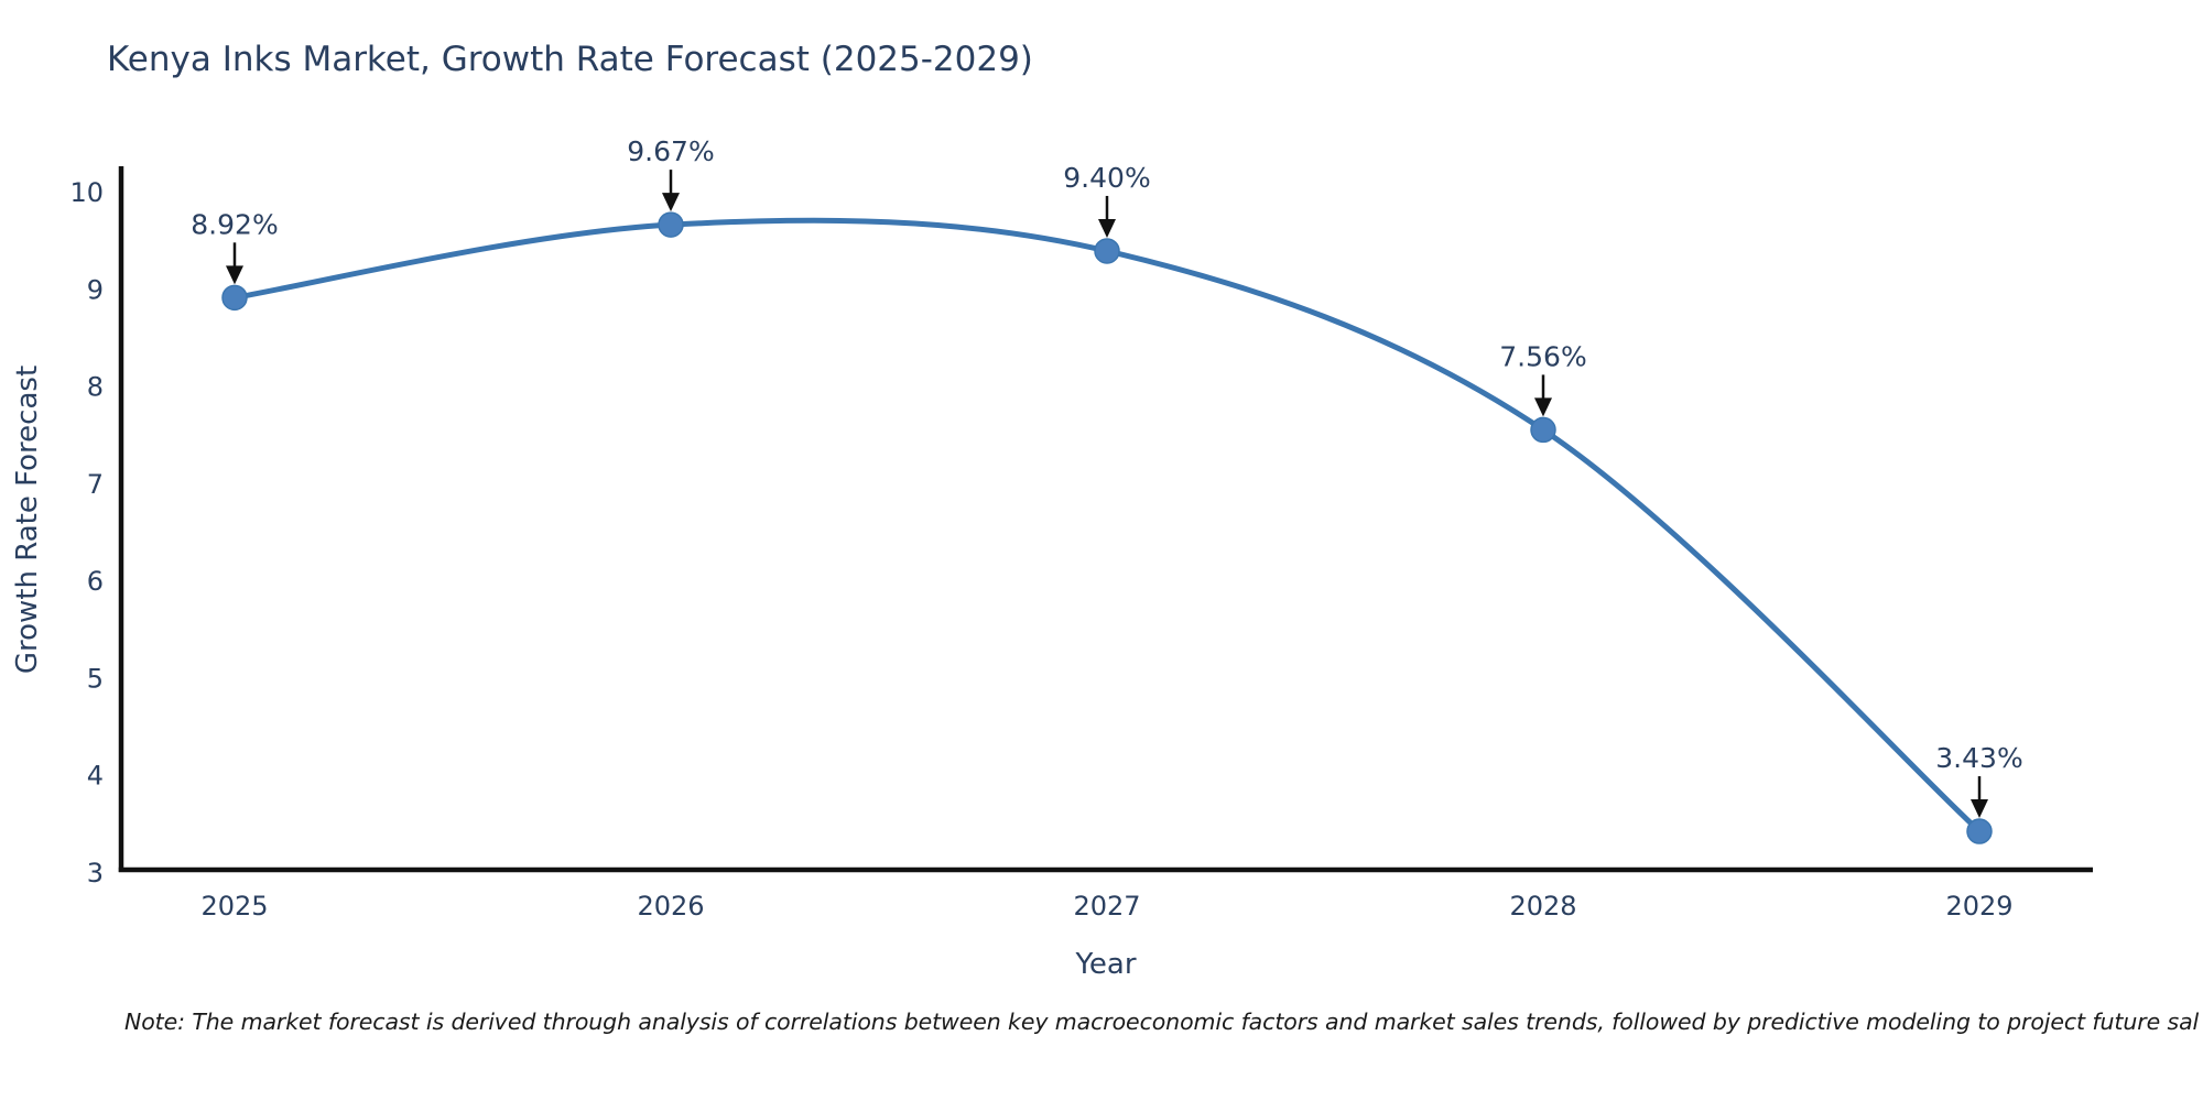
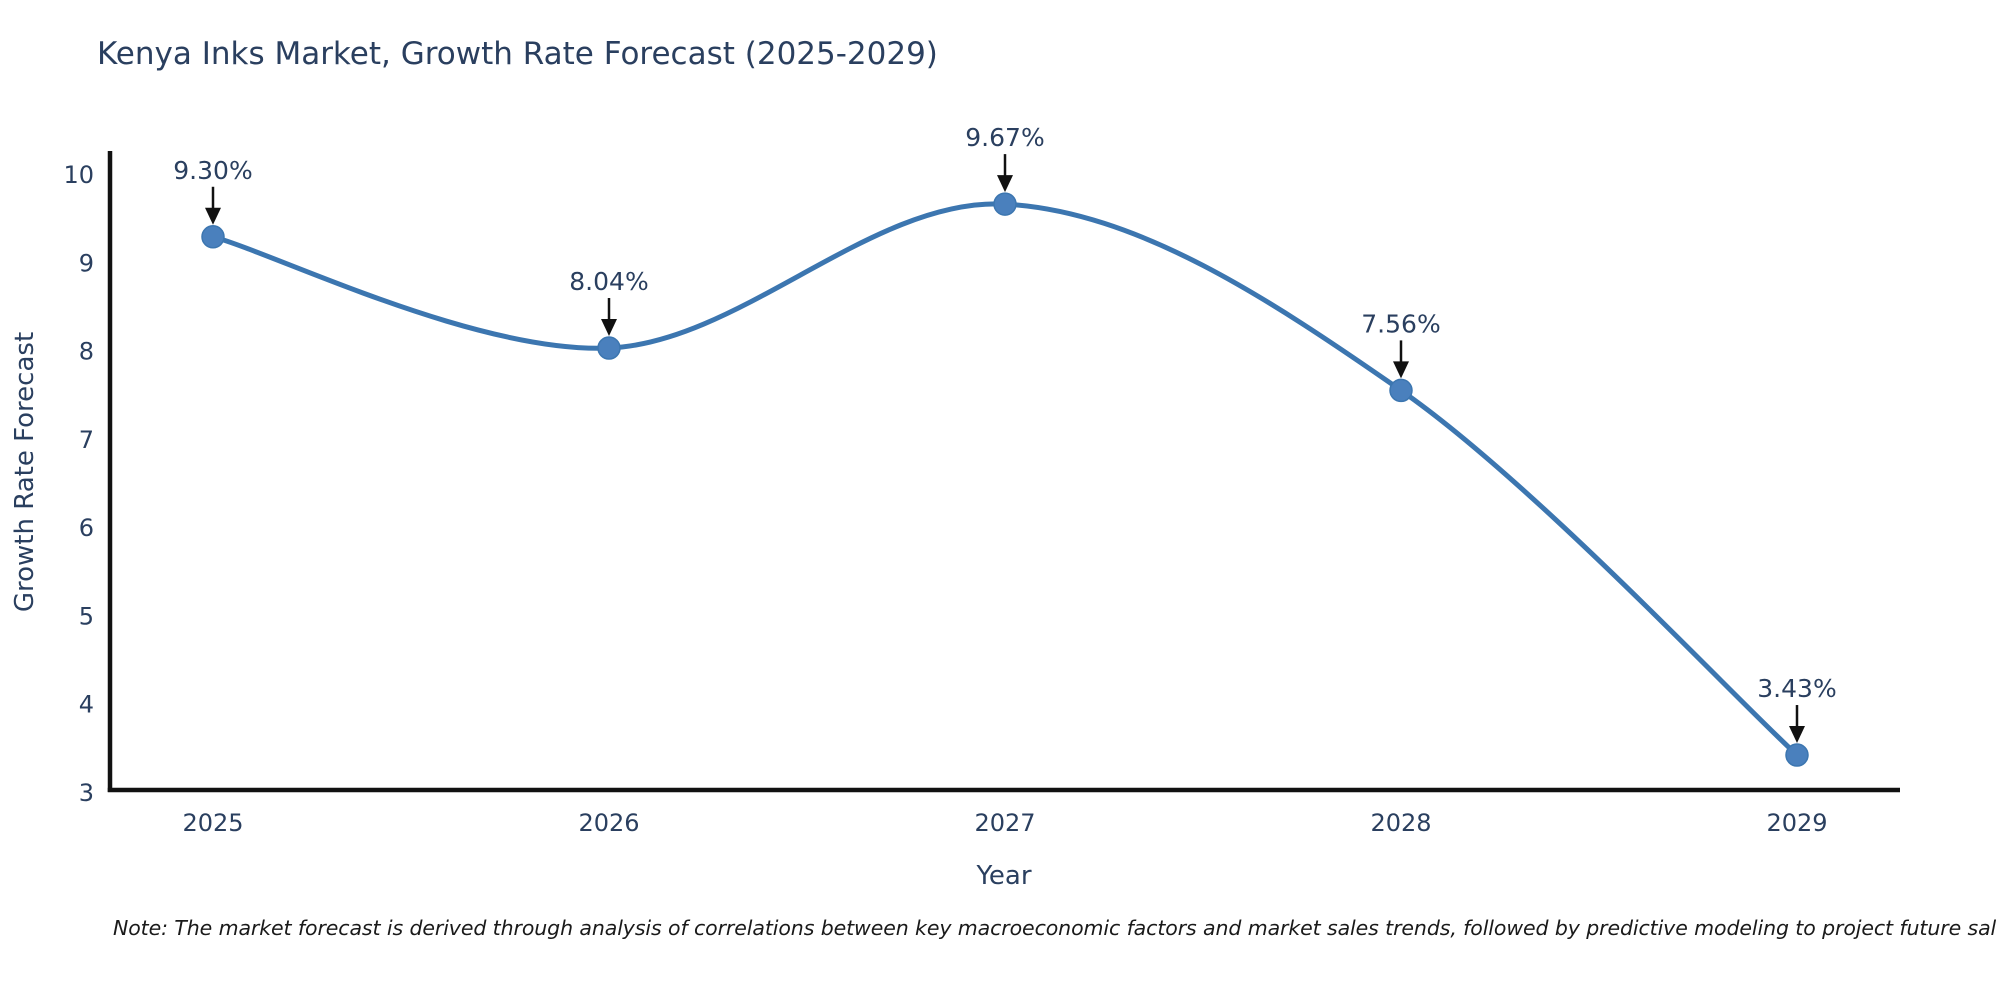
2025: 8.92% -> 9.30%
2026: 9.67% -> 8.04%
2027: 9.40% -> 9.67%
